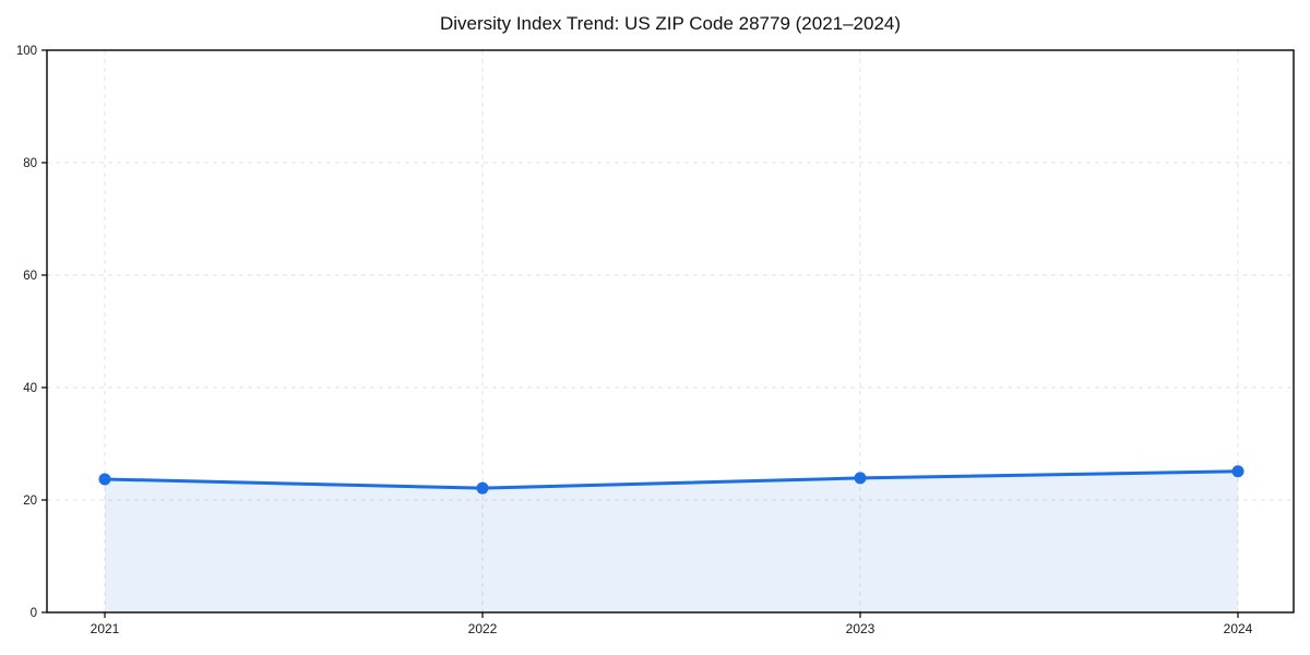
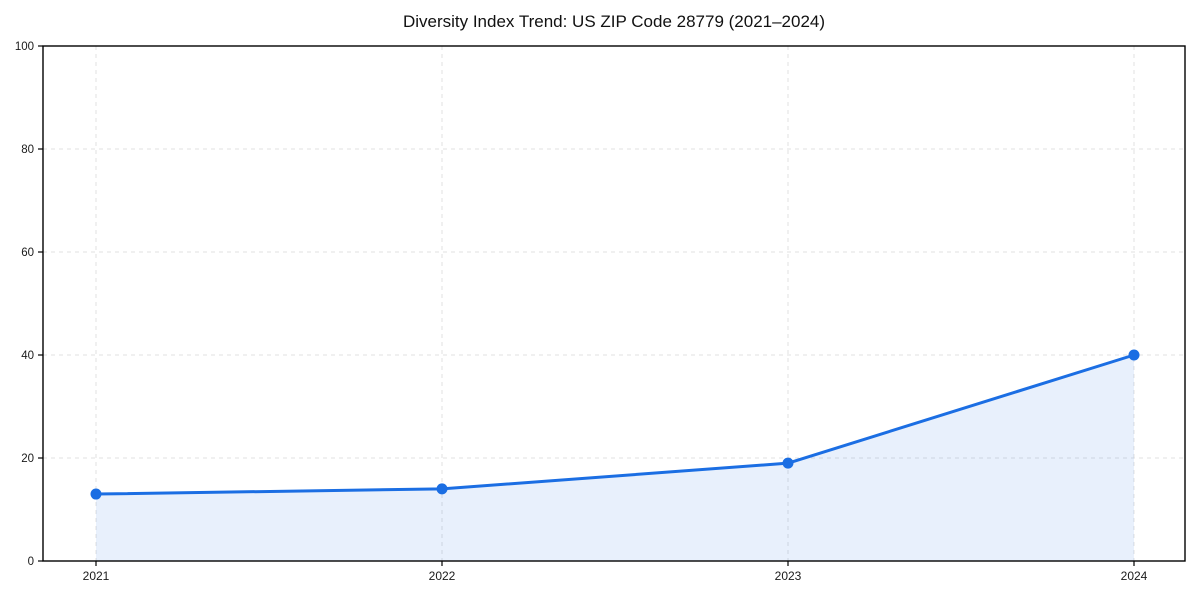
2021: 24 -> 13
2022: 22 -> 14
2023: 24 -> 19
2024: 25 -> 40
